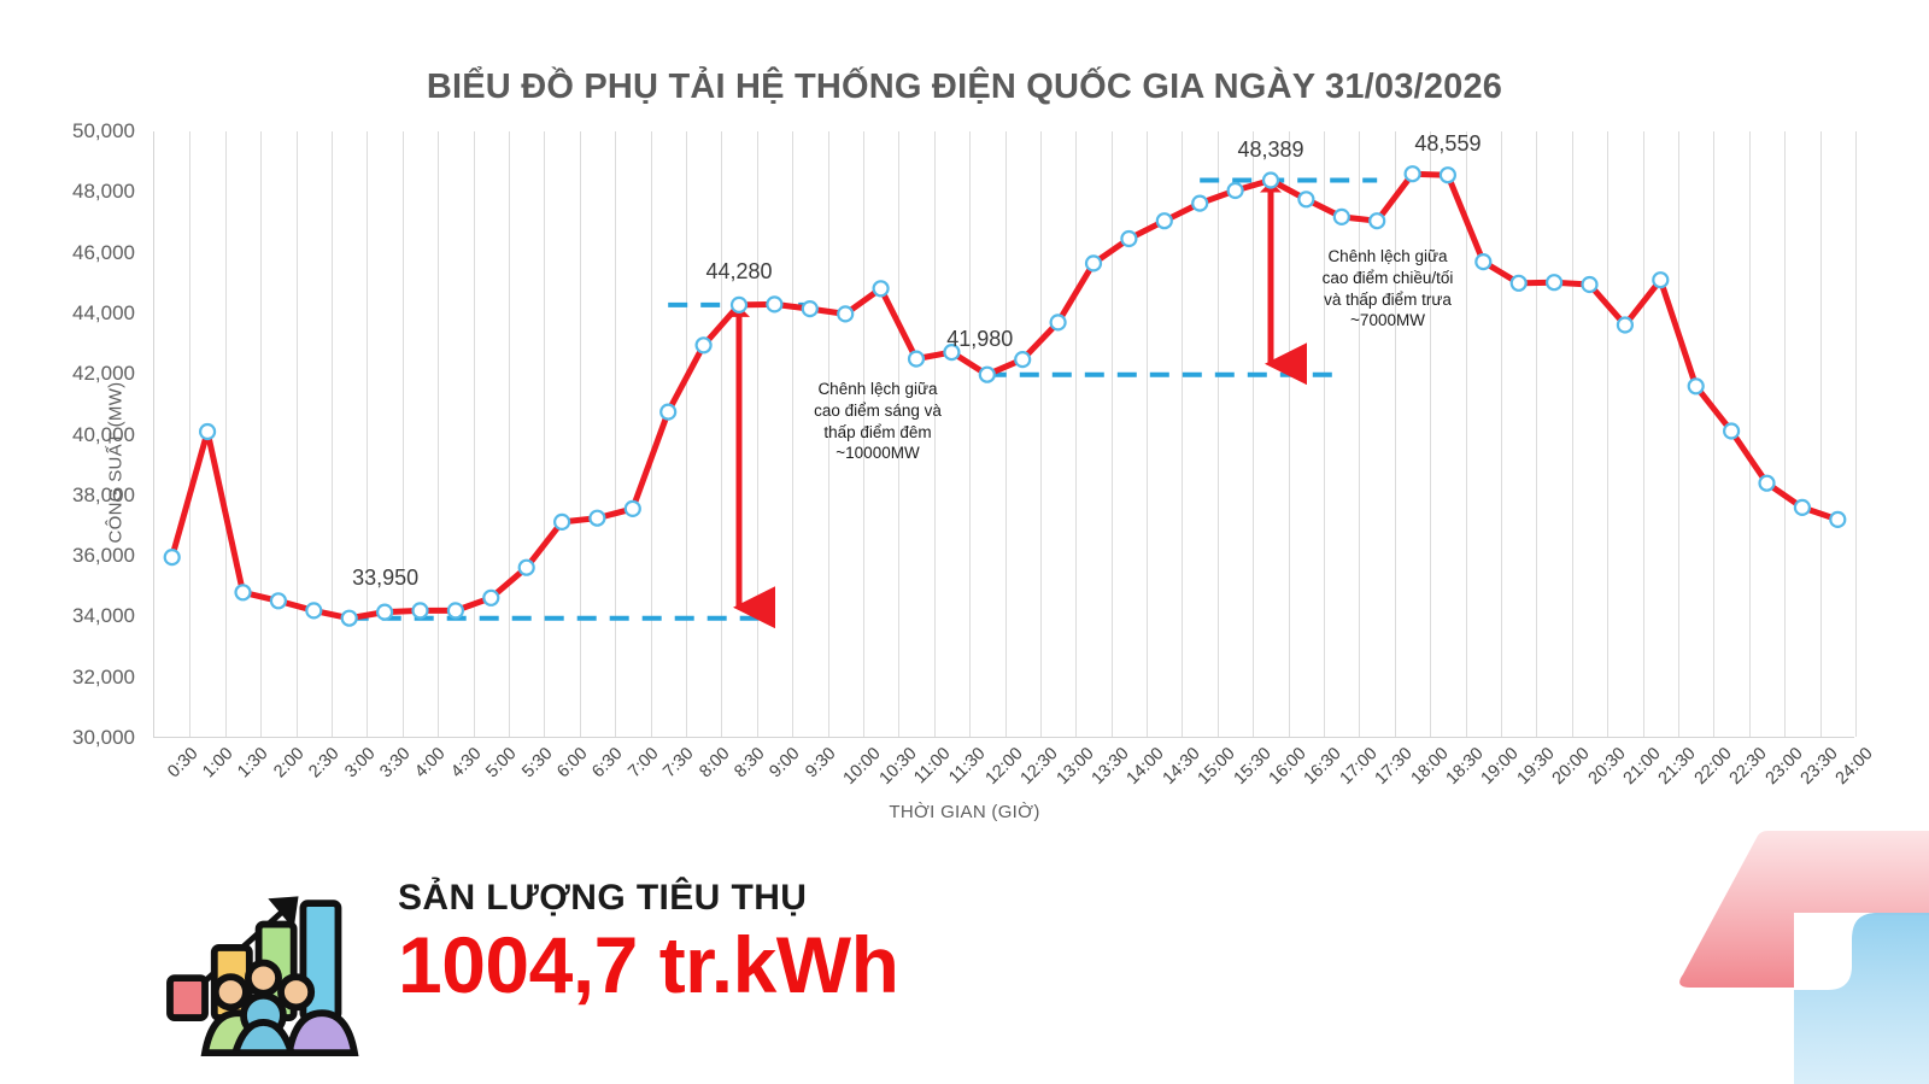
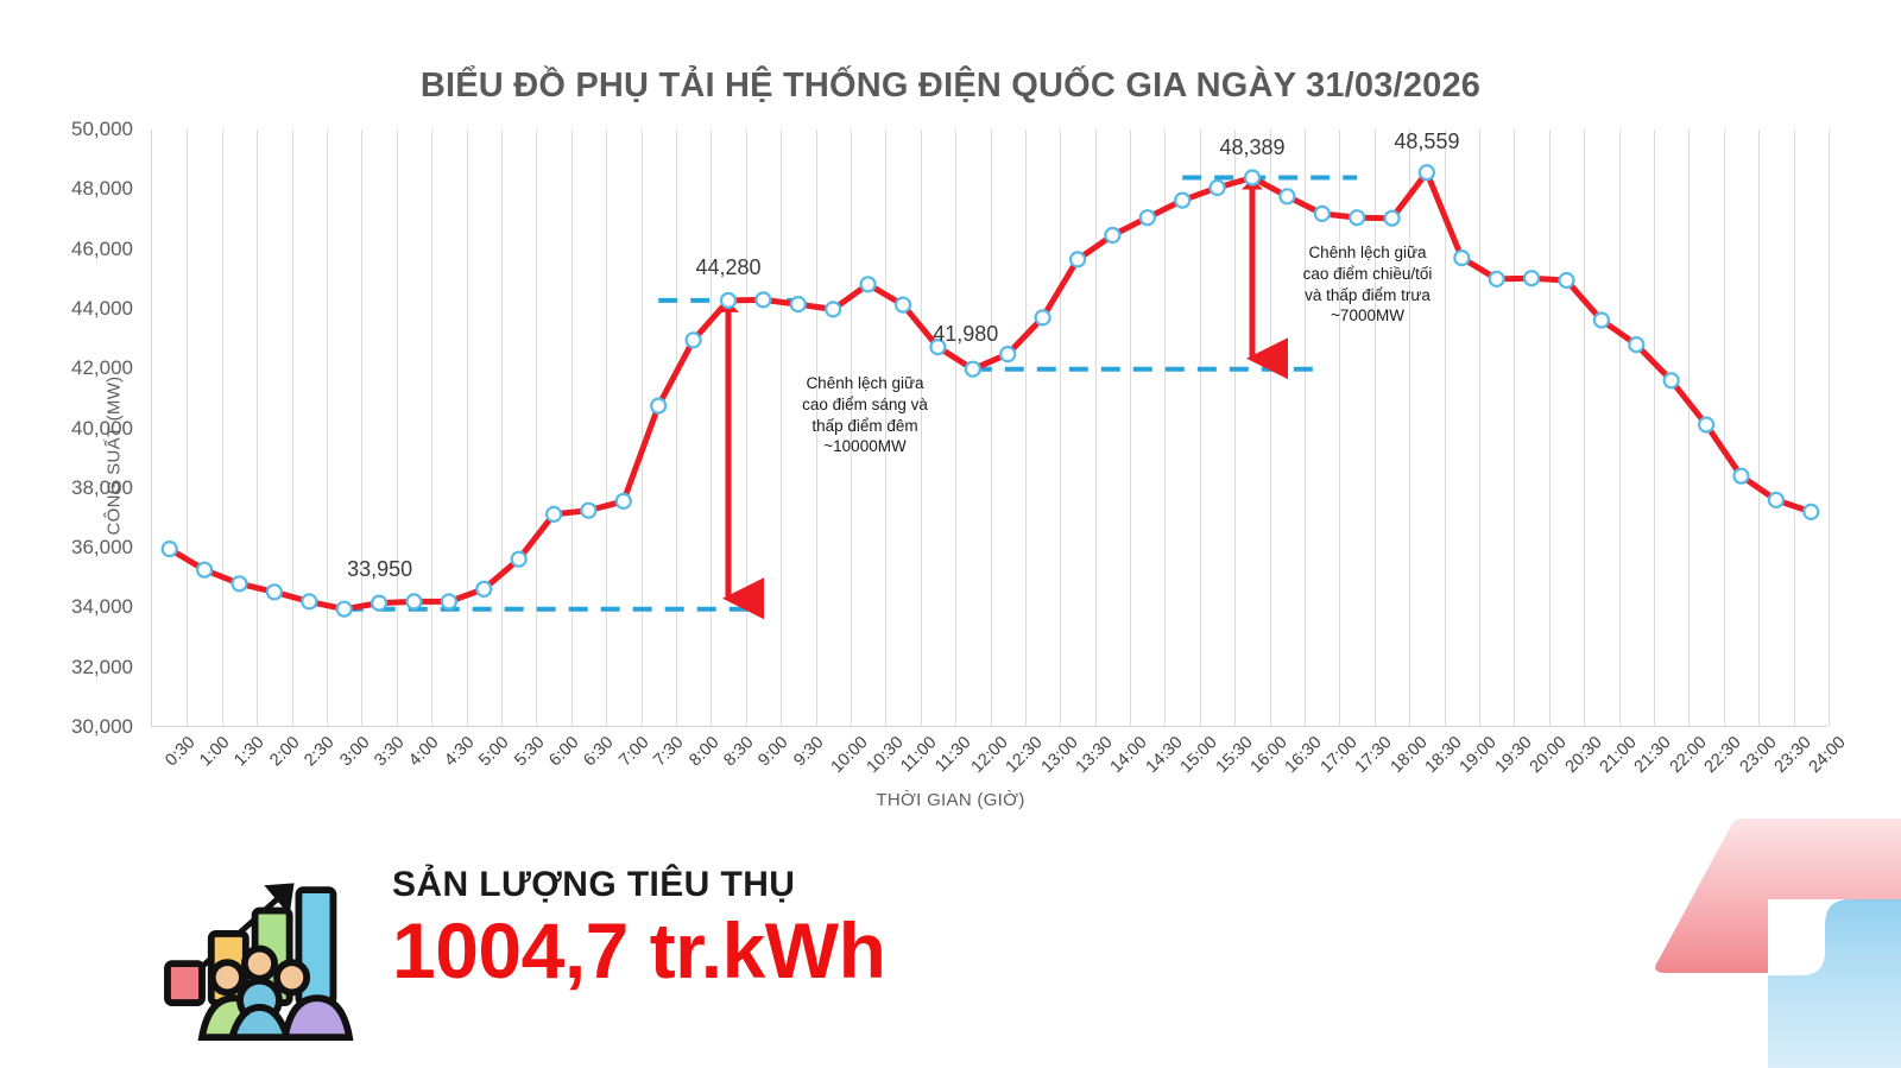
1:00: 40100 -> 35300
11:00: 42500 -> 44100
18:00: 48600 -> 47000
21:30: 45100 -> 42800
